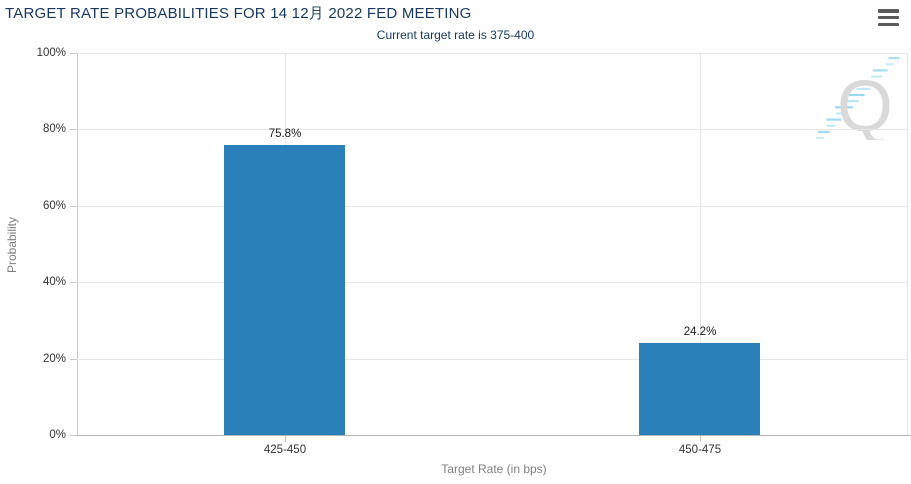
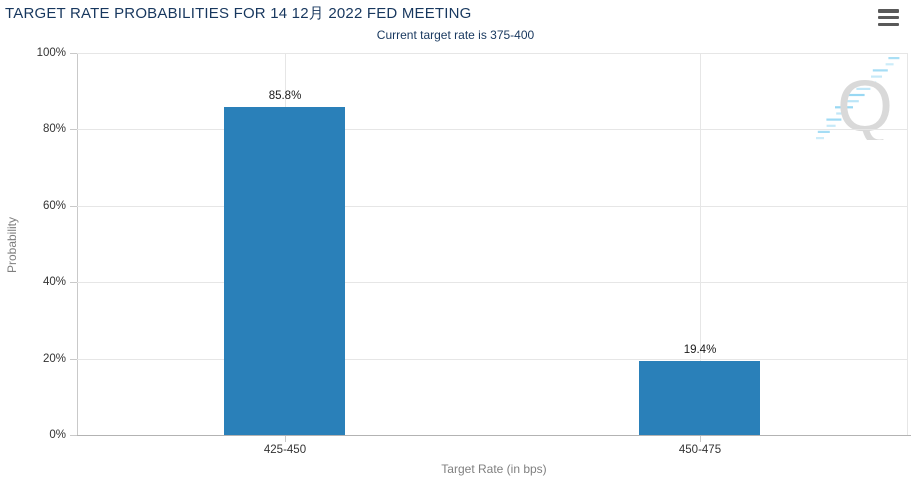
425-450: 75.8% -> 85.8%
450-475: 24.2% -> 19.4%
